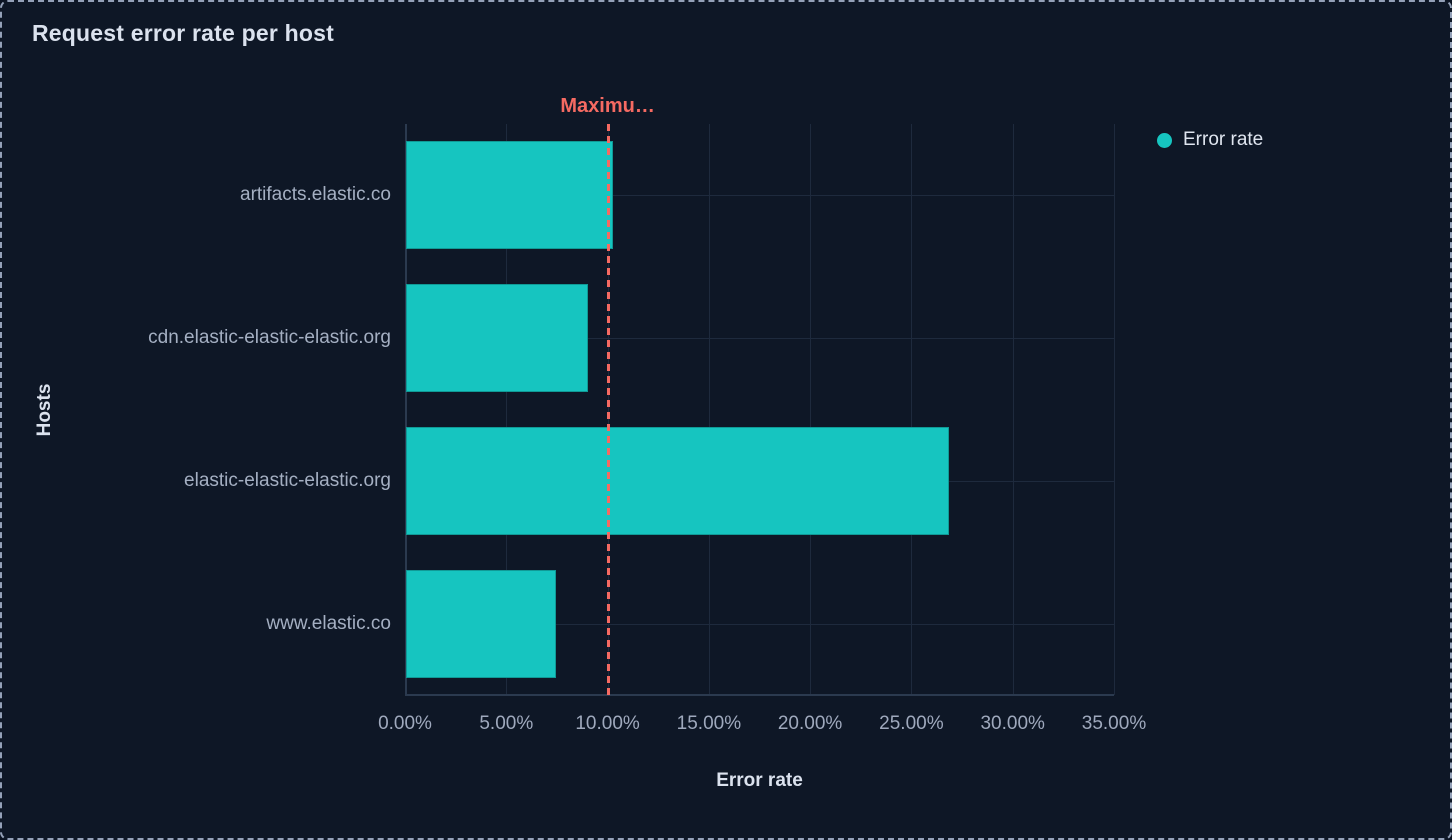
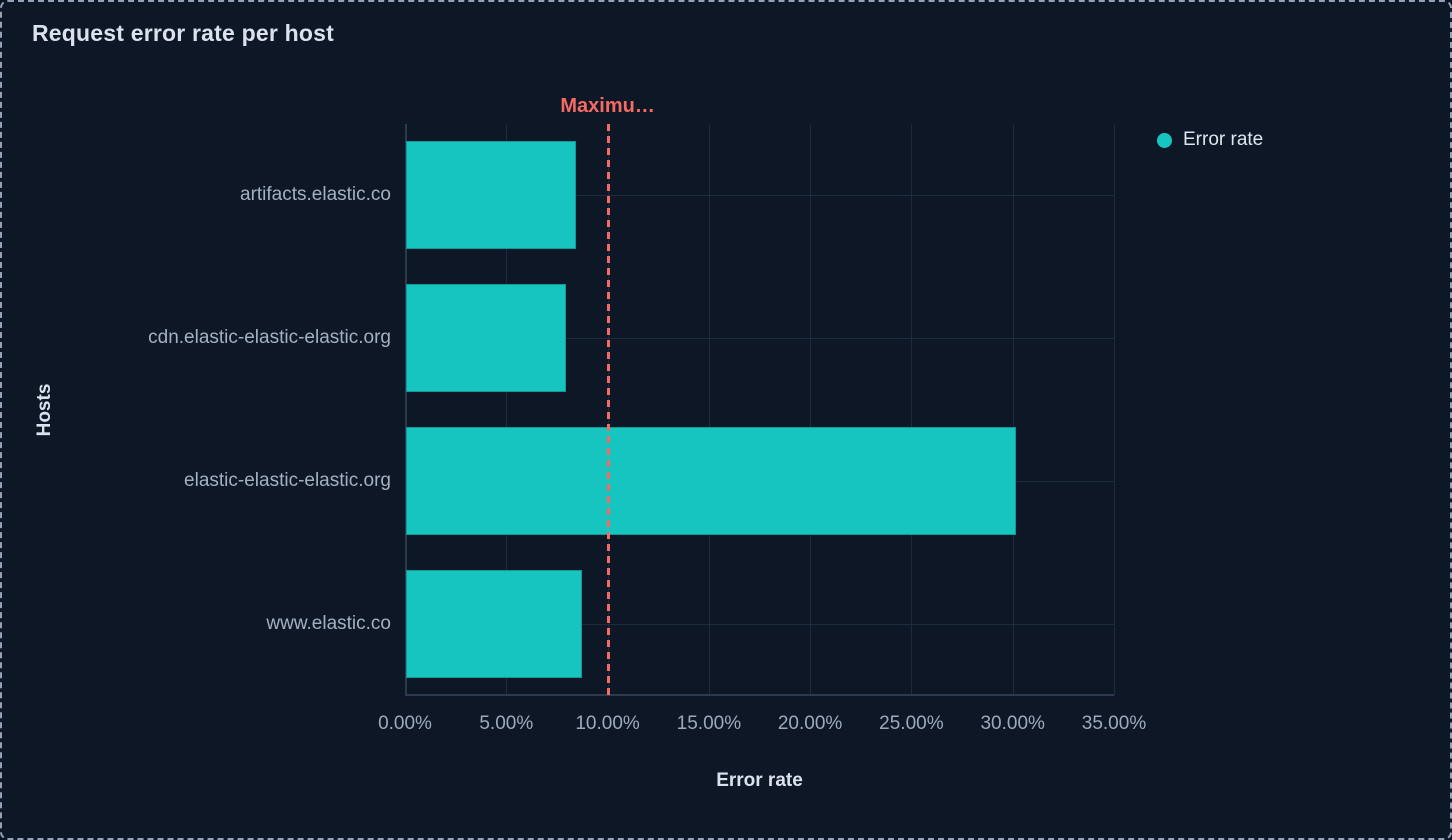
artifacts.elastic.co: 10.2% -> 8.4%
cdn.elastic-elastic-elastic.org: 9.0% -> 7.9%
elastic-elastic-elastic.org: 26.8% -> 30.1%
www.elastic.co: 7.4% -> 8.7%
